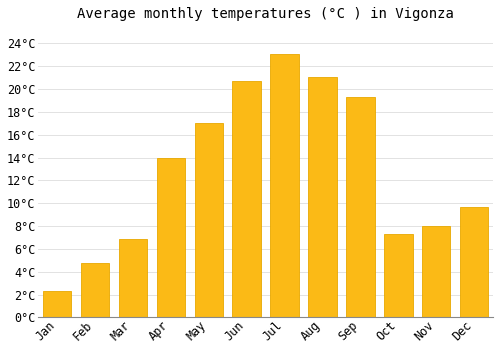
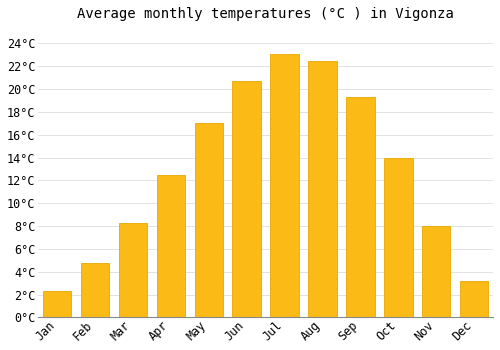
Mar: 6.9°C -> 8.3°C
Apr: 14.0°C -> 12.5°C
Aug: 21.1°C -> 22.5°C
Oct: 7.3°C -> 14.0°C
Dec: 9.7°C -> 3.2°C
